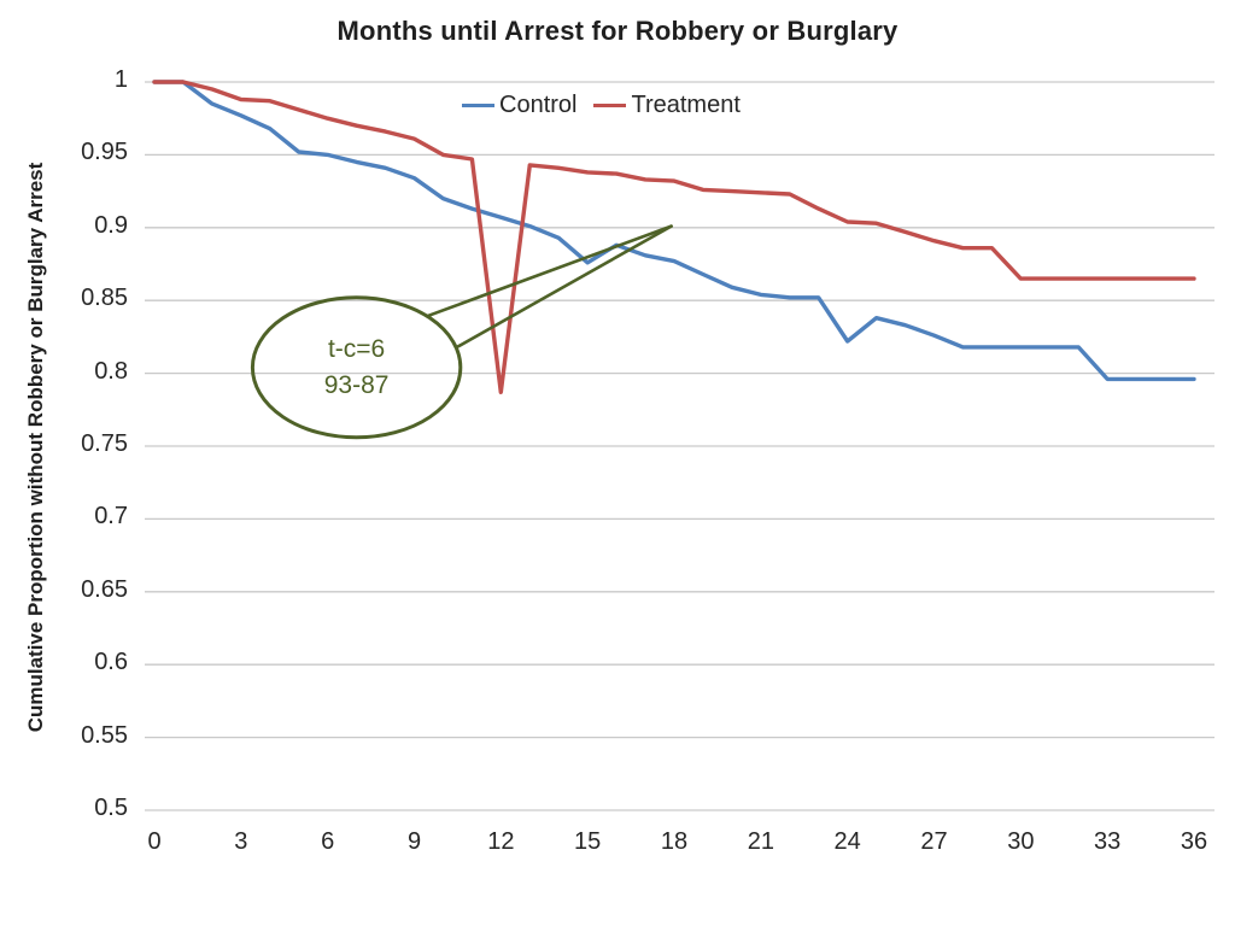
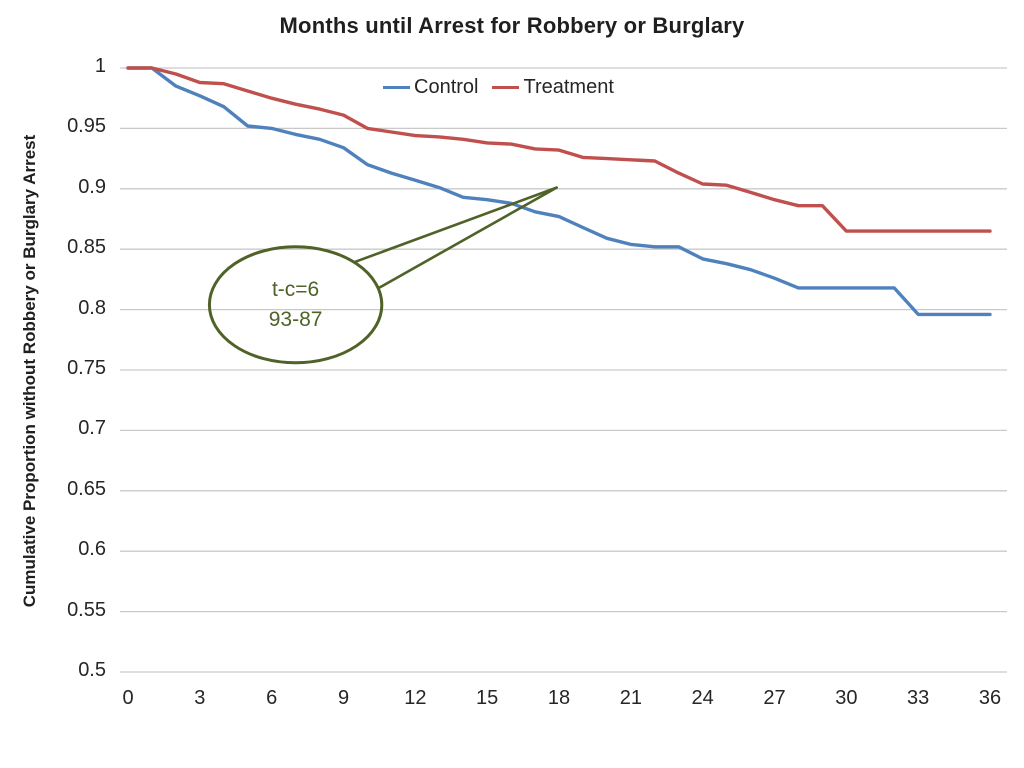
Treatment/12: 0.787 -> 0.944
Control/15: 0.876 -> 0.891
Control/24: 0.822 -> 0.842
